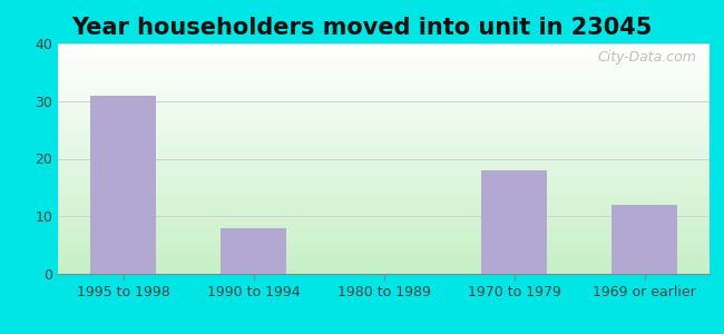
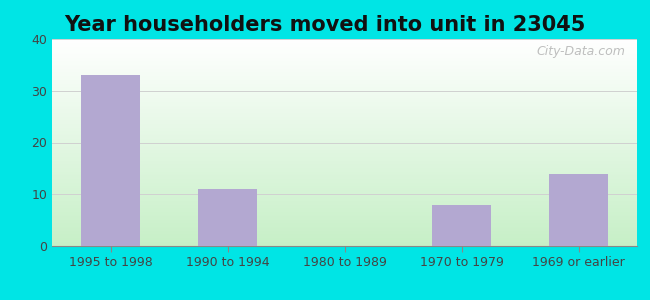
1995 to 1998: 31 -> 33
1990 to 1994: 8 -> 11
1970 to 1979: 18 -> 8
1969 or earlier: 12 -> 14
